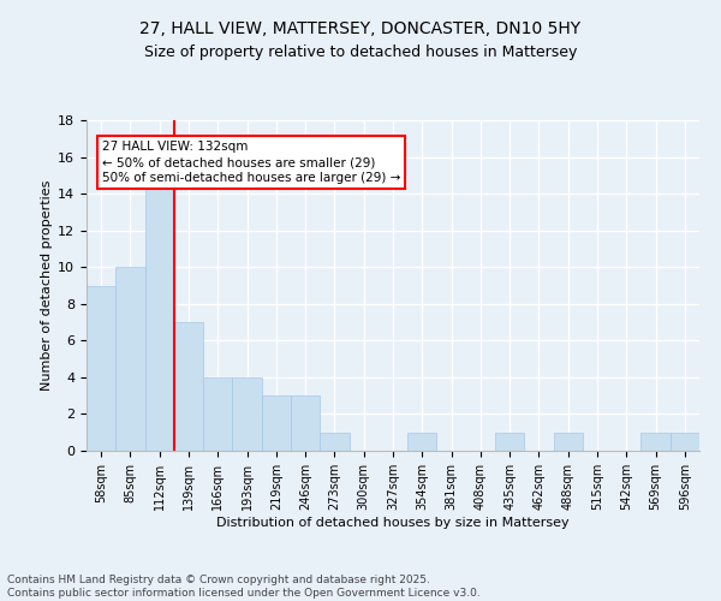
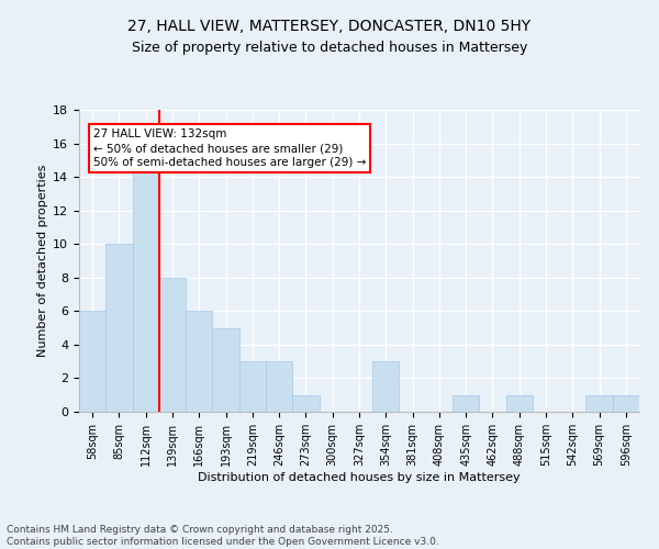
58sqm: 9 -> 6
139sqm: 7 -> 8
166sqm: 4 -> 6
193sqm: 4 -> 5
354sqm: 1 -> 3
